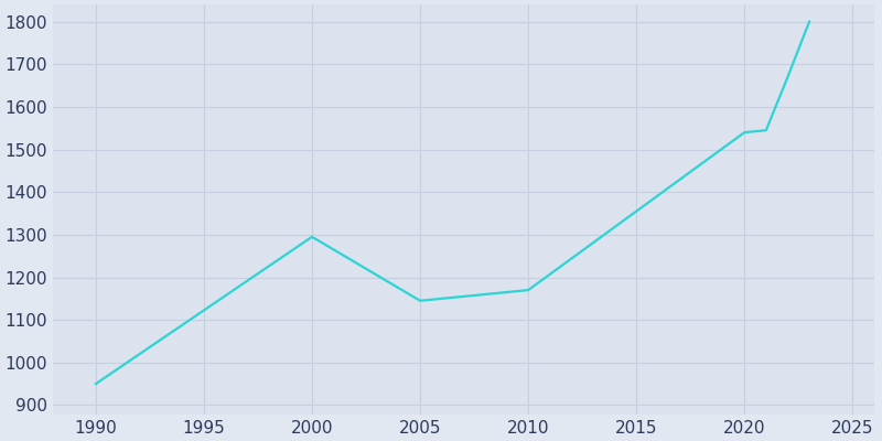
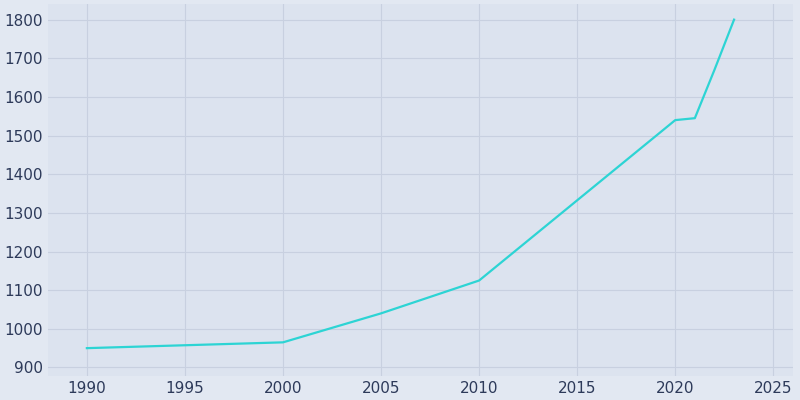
2000: 1295 -> 965
2005: 1145 -> 1040
2010: 1170 -> 1125
